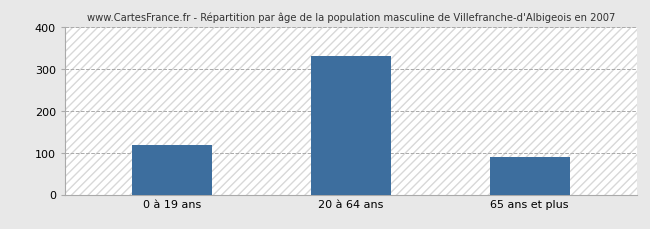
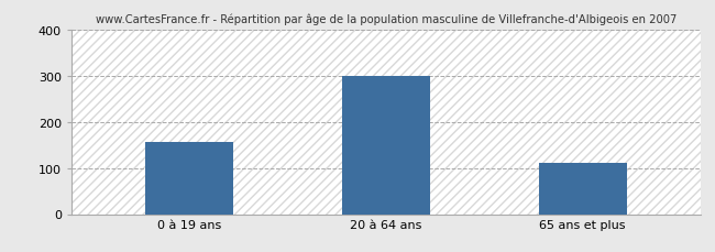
0 à 19 ans: 117 -> 155
20 à 64 ans: 330 -> 300
65 ans et plus: 90 -> 110
